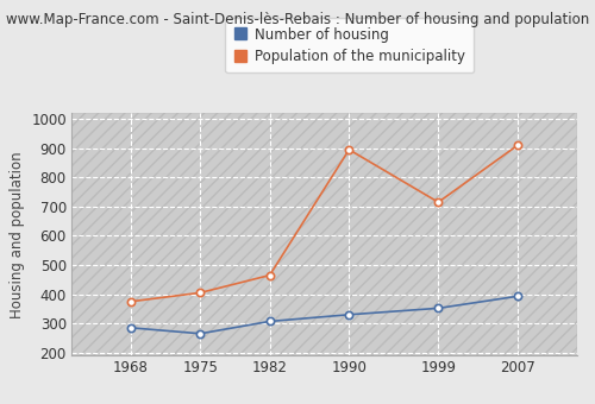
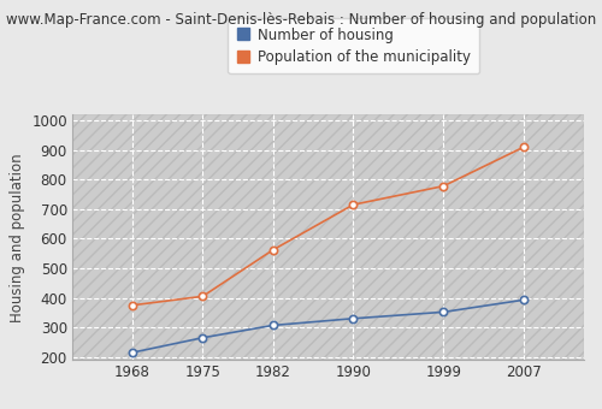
Number of housing/1968: 285 -> 215
Population of the municipality/1982: 465 -> 562
Population of the municipality/1990: 895 -> 715
Population of the municipality/1999: 715 -> 778
